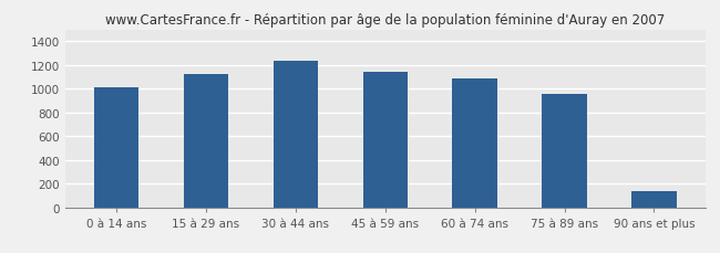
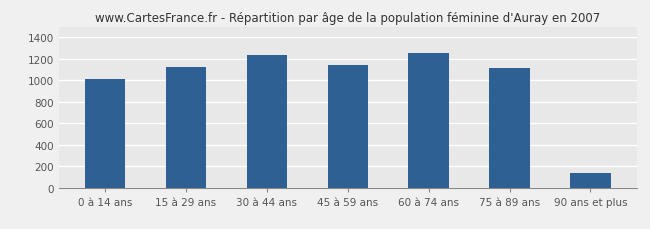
60 à 74 ans: 1080 -> 1250
75 à 89 ans: 960 -> 1110
